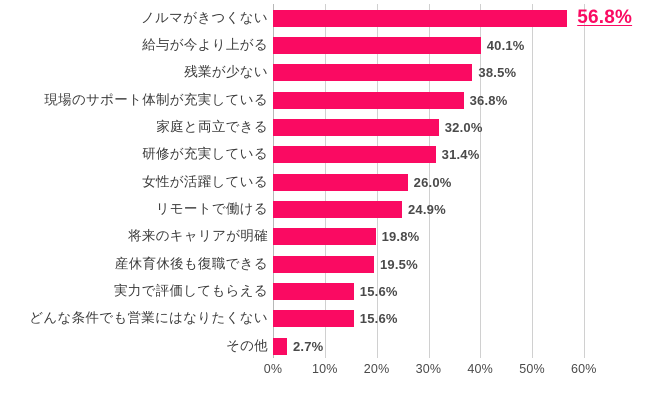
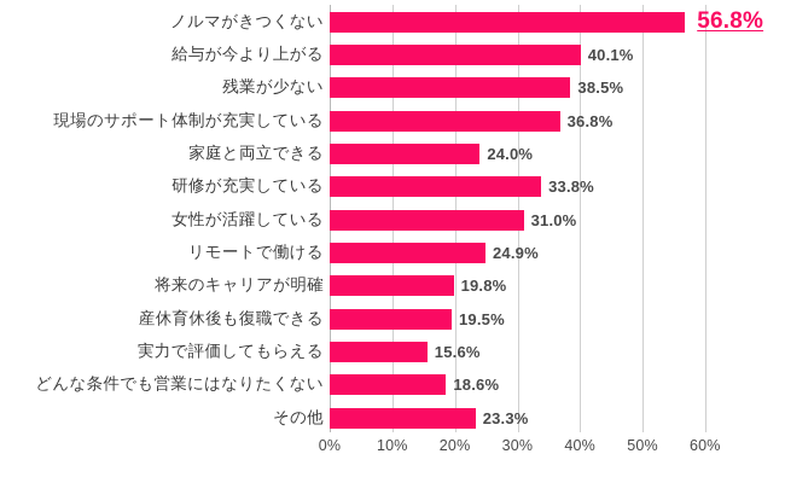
家庭と両立できる: 32.0% -> 24.0%
研修が充実している: 31.4% -> 33.8%
女性が活躍している: 26.0% -> 31.0%
どんな条件でも営業にはなりたくない: 15.6% -> 18.6%
その他: 2.7% -> 23.3%
